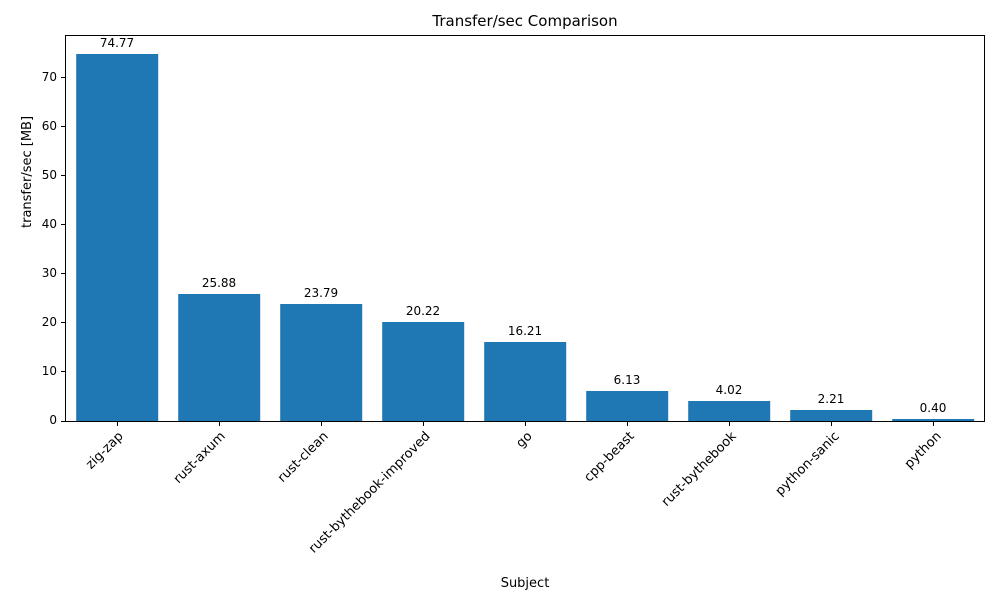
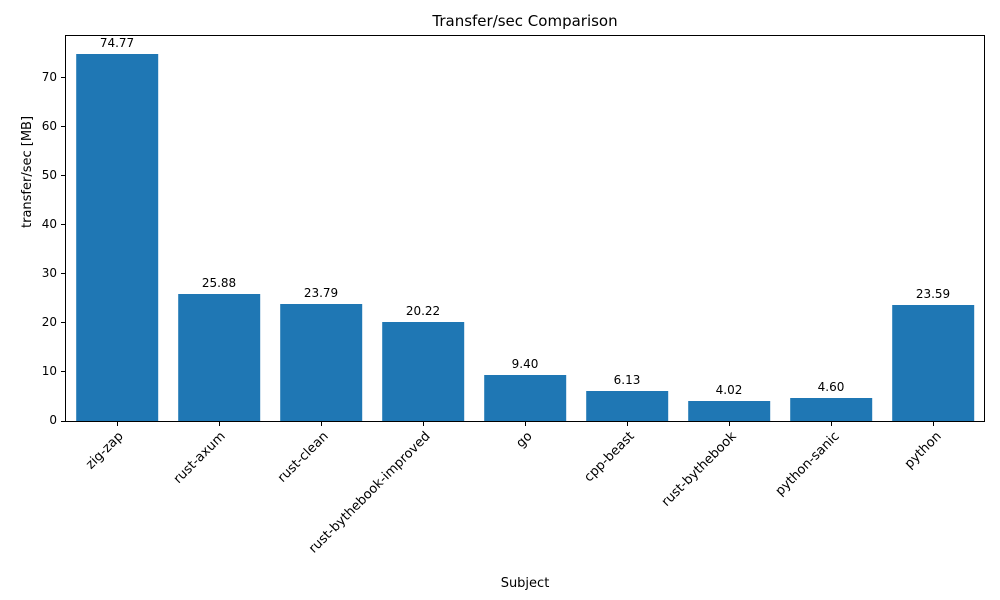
go: 16.21 -> 9.40
python-sanic: 2.21 -> 4.60
python: 0.40 -> 23.59
